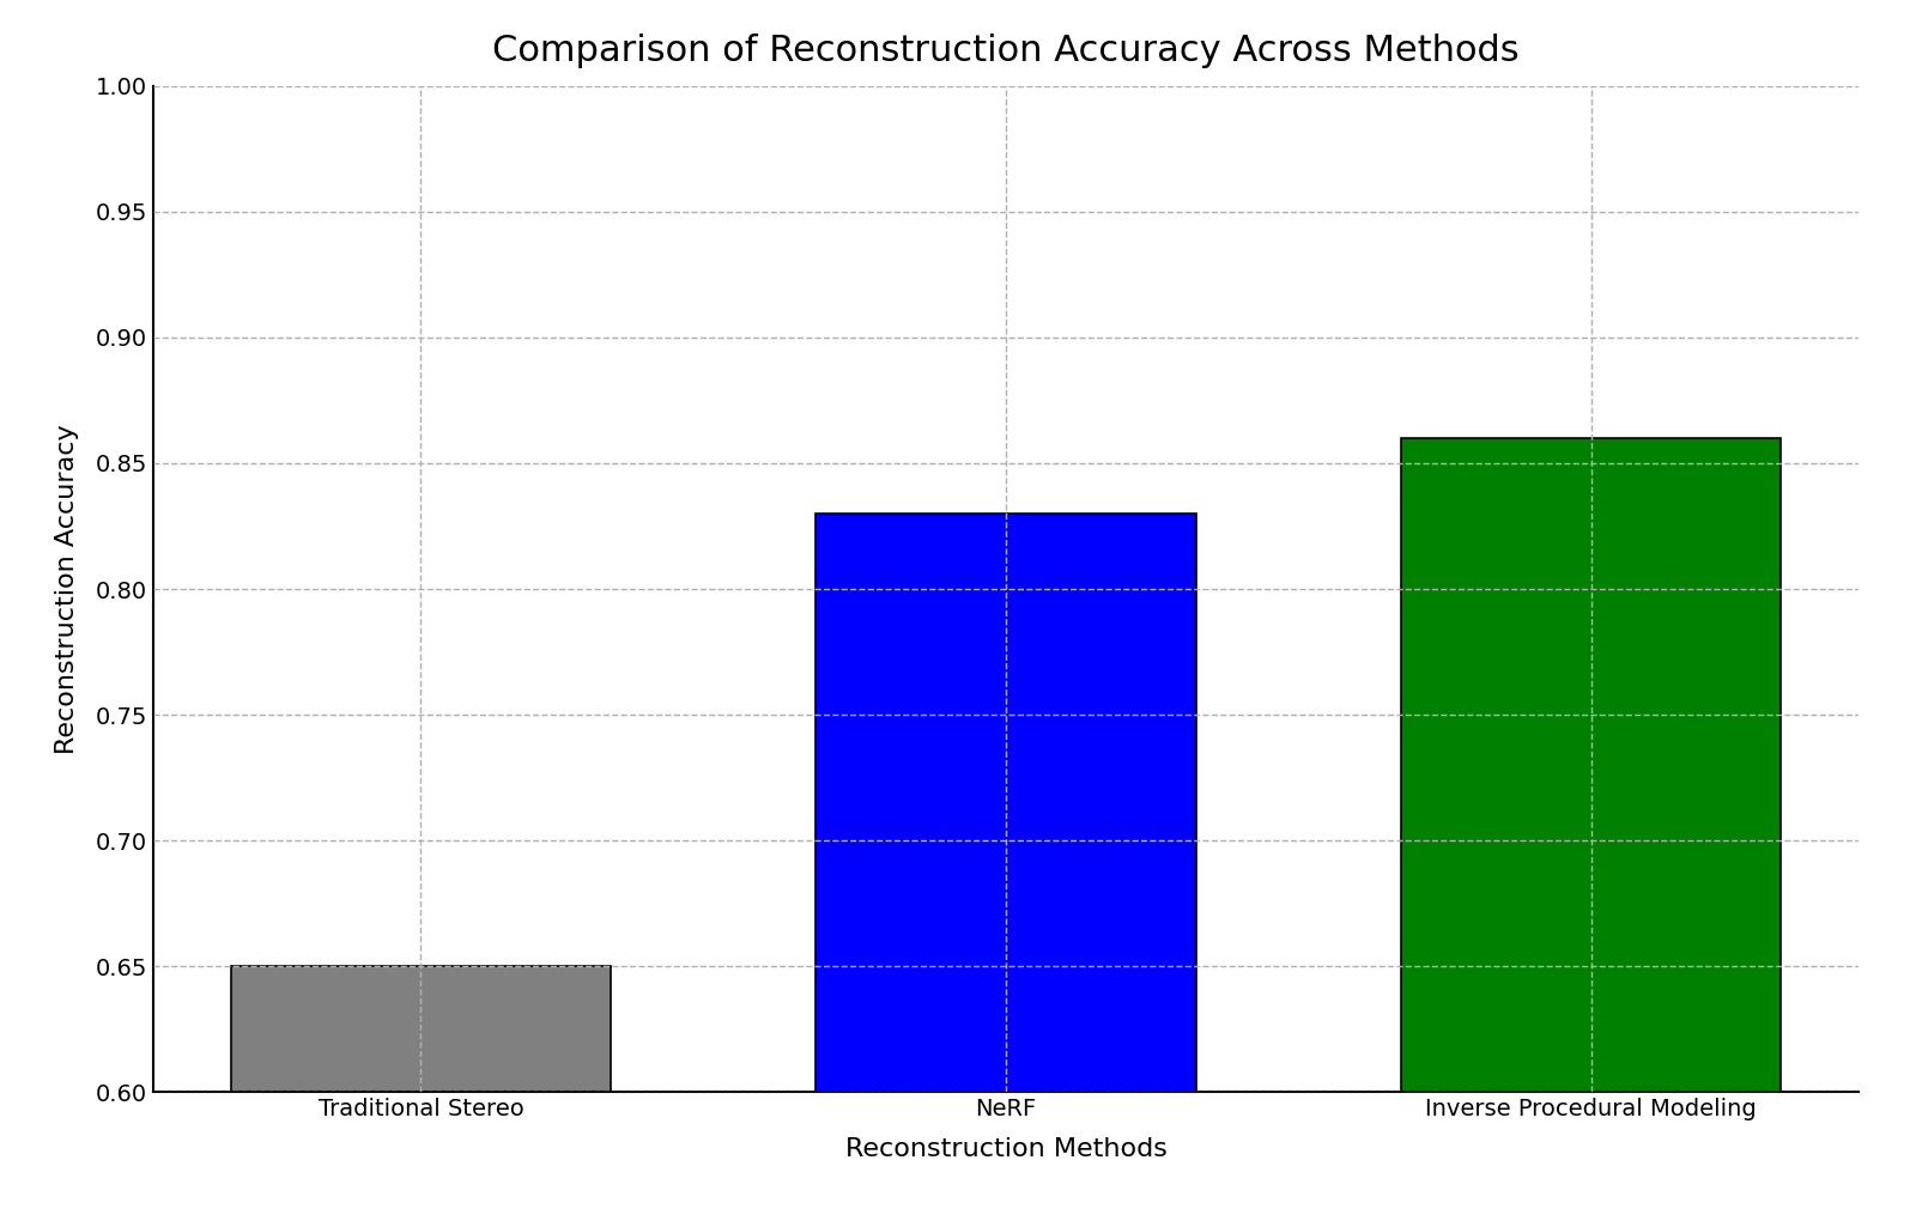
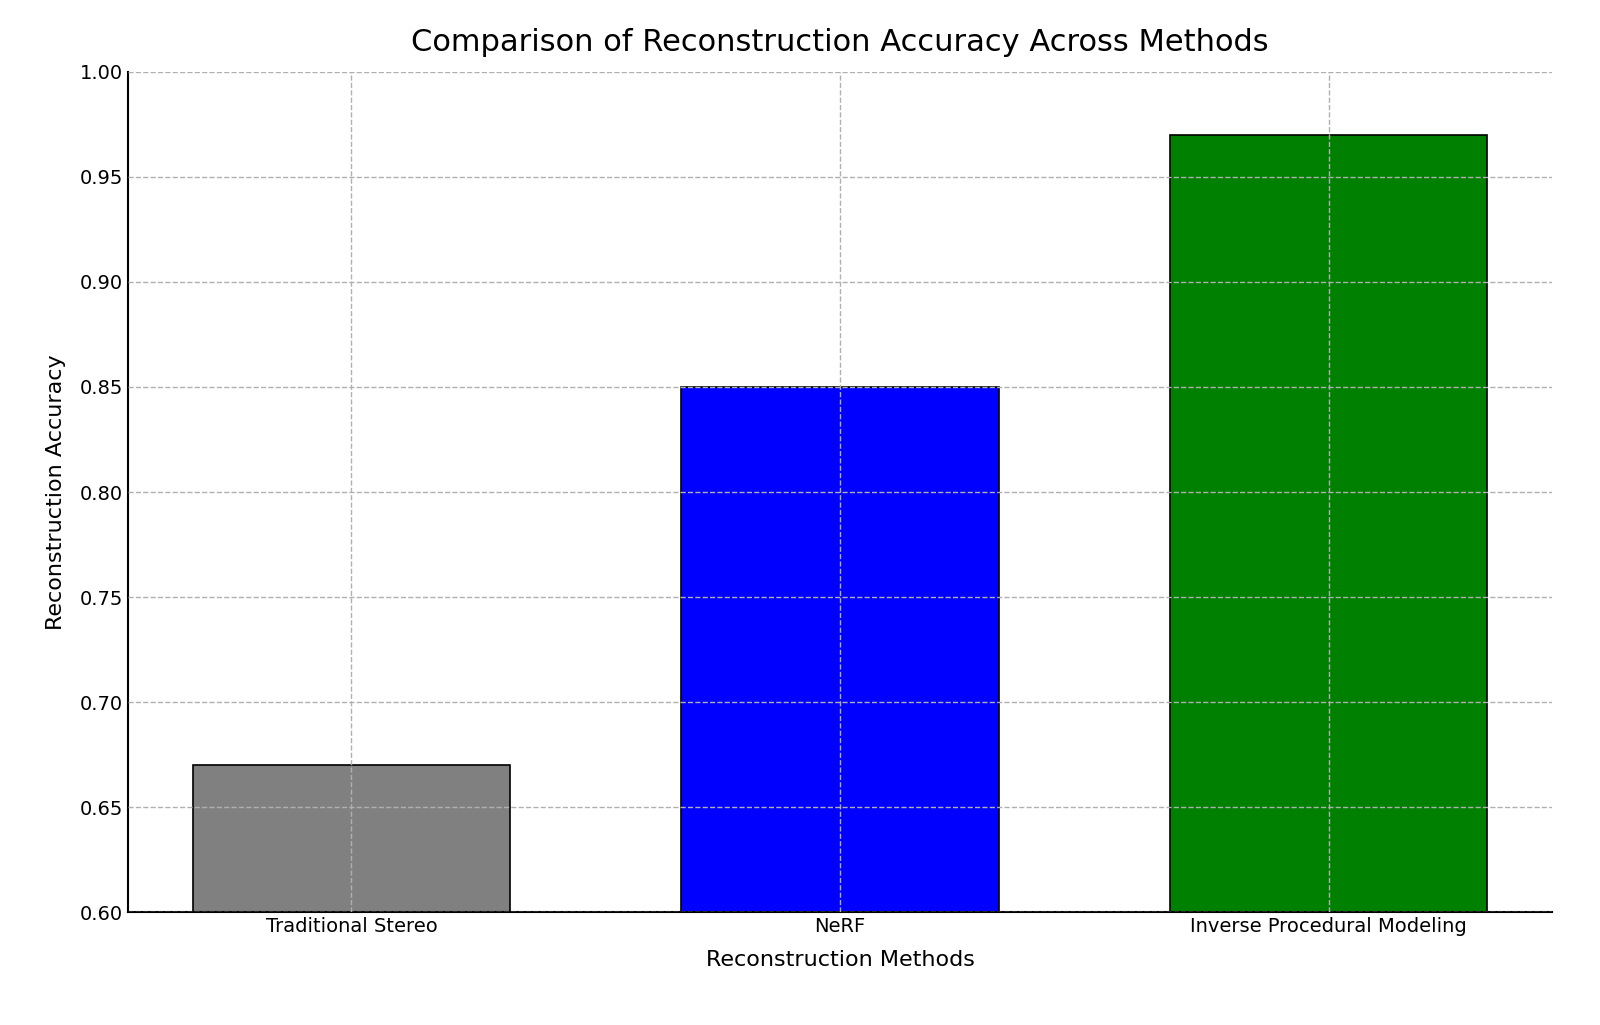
Traditional Stereo: 0.65 -> 0.67
NeRF: 0.83 -> 0.85
Inverse Procedural Modeling: 0.86 -> 0.97
